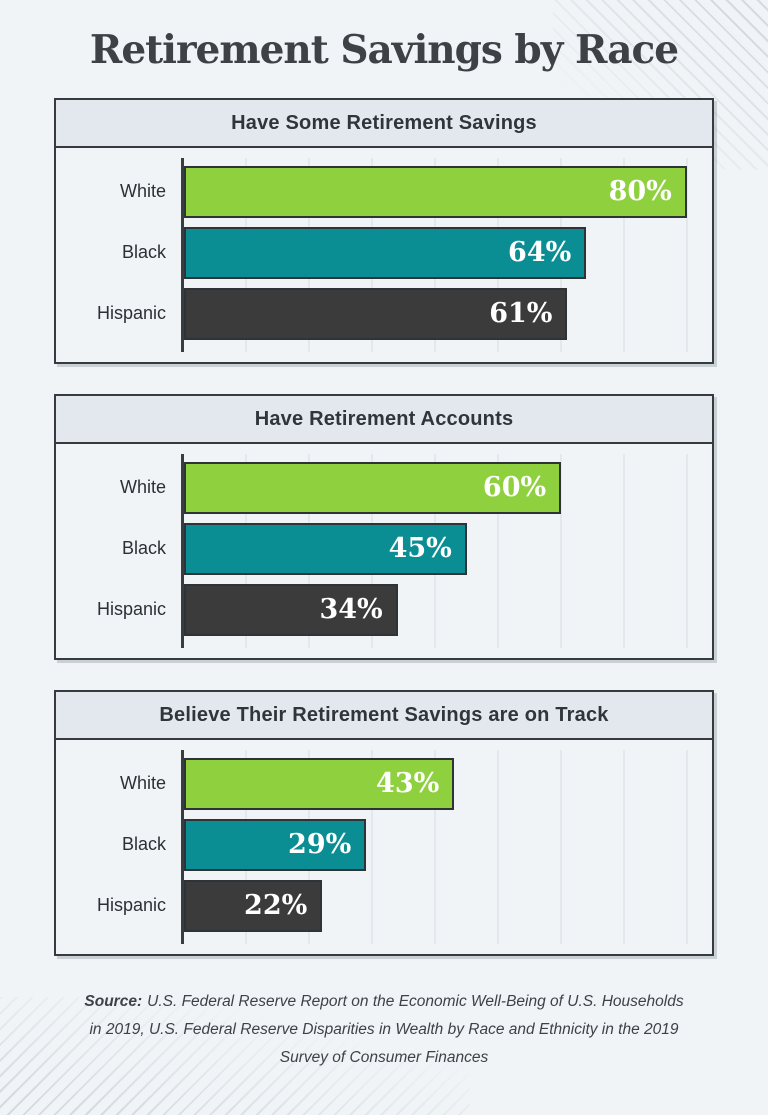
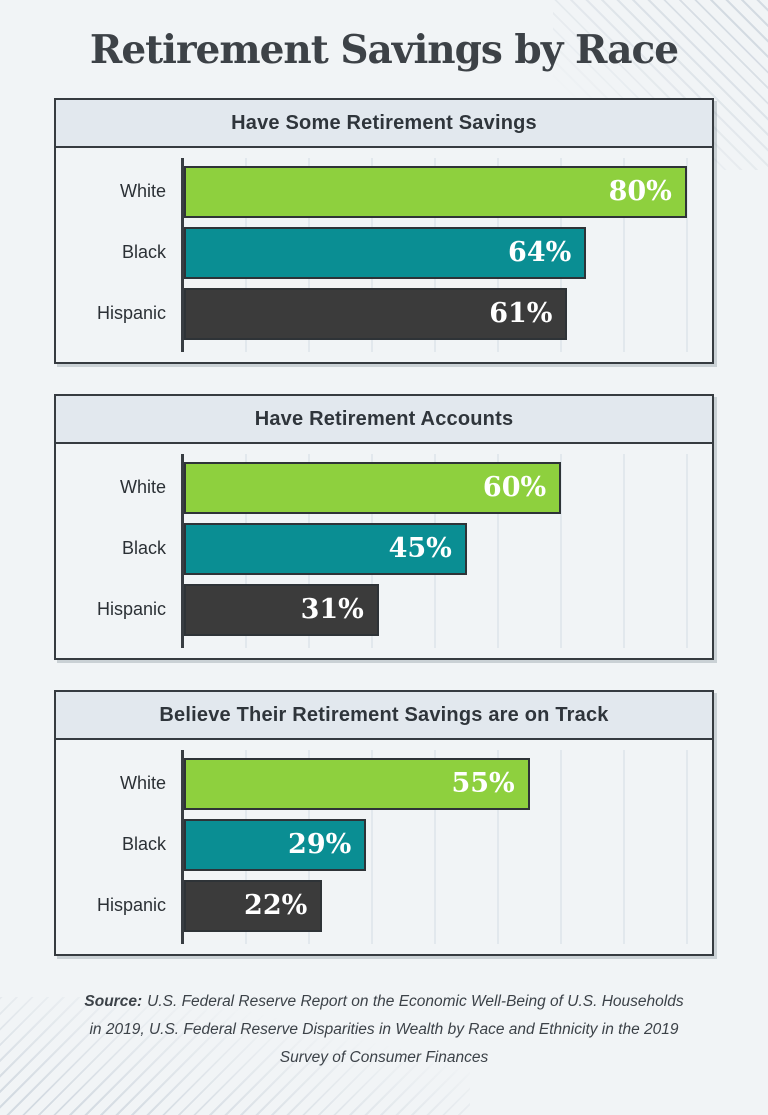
Have Retirement Accounts/Hispanic: 34% -> 31%
Believe Their Retirement Savings are on Track/White: 43% -> 55%
